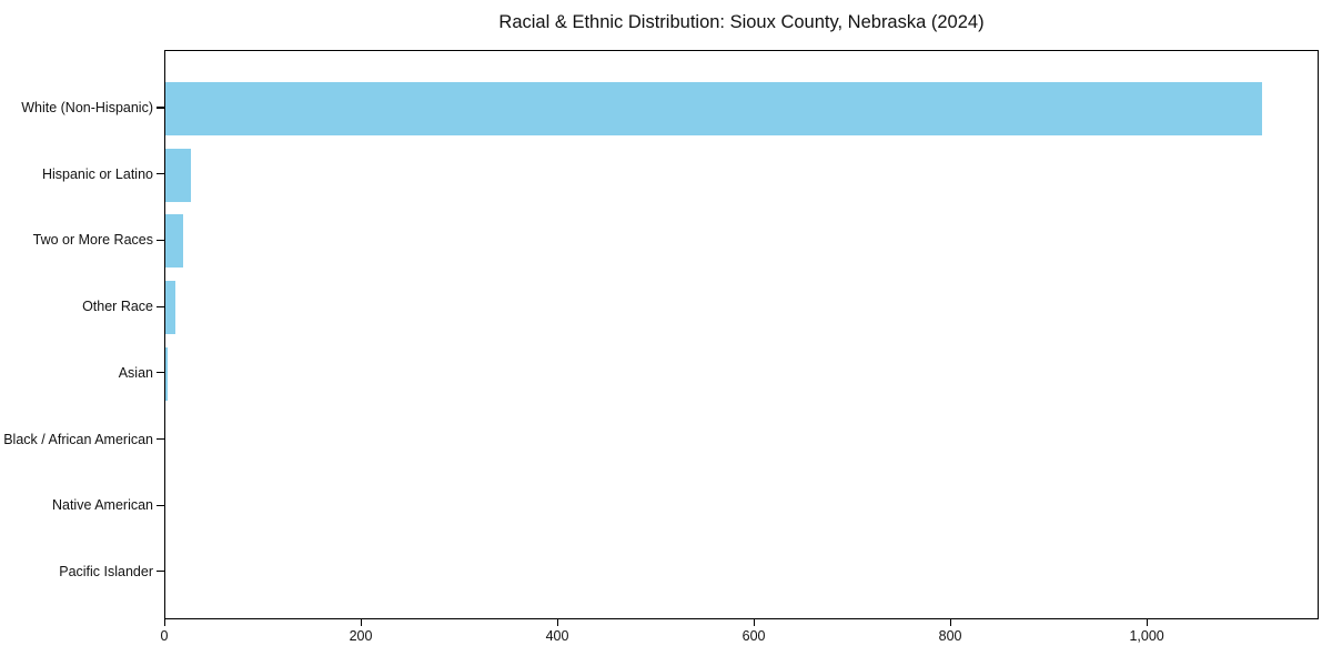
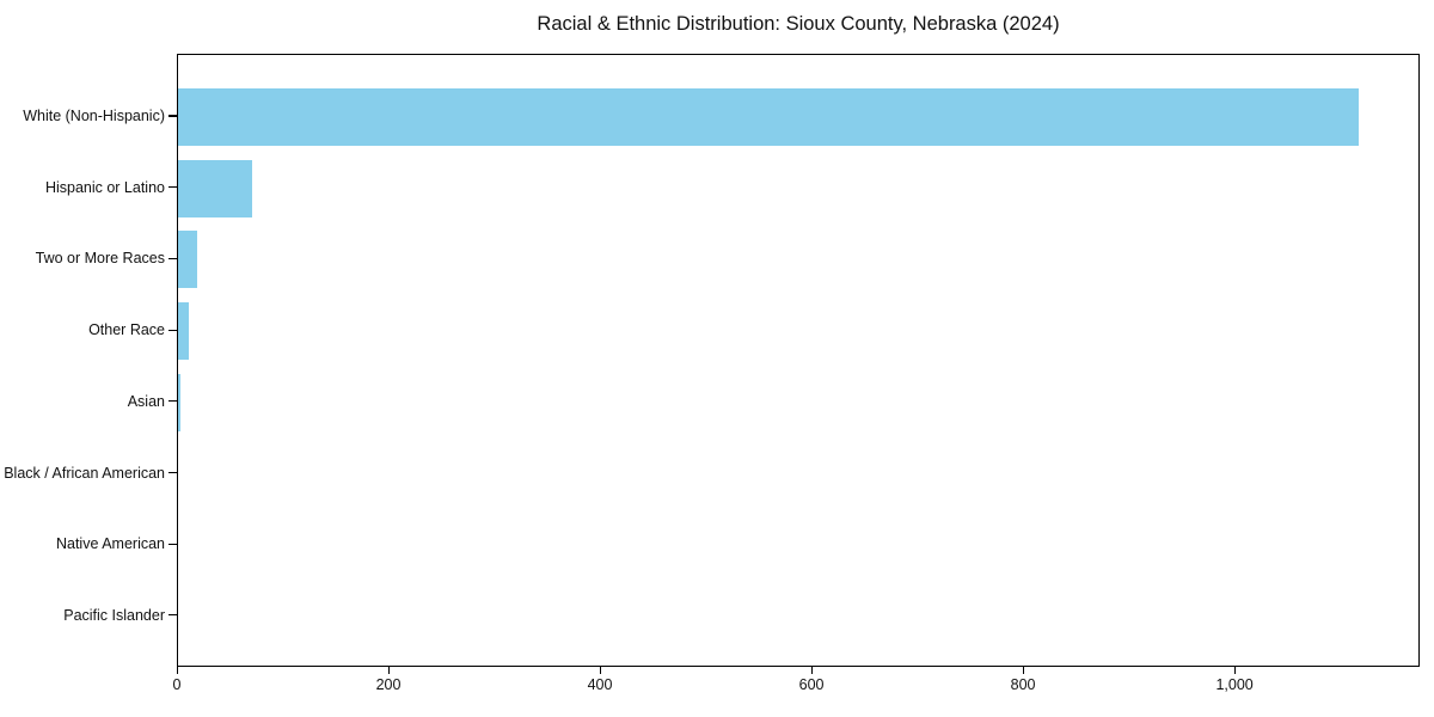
Hispanic or Latino: 30 -> 70
